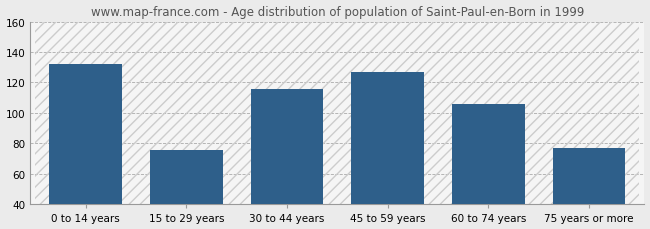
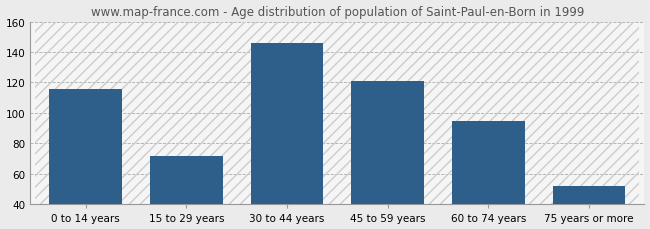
0 to 14 years: 132 -> 116
15 to 29 years: 76 -> 72
30 to 44 years: 116 -> 146
45 to 59 years: 127 -> 121
60 to 74 years: 106 -> 95
75 years or more: 77 -> 52
